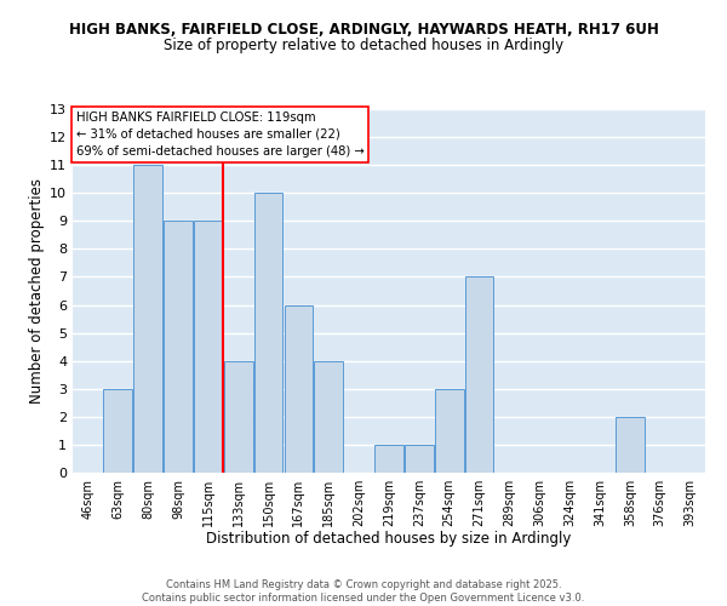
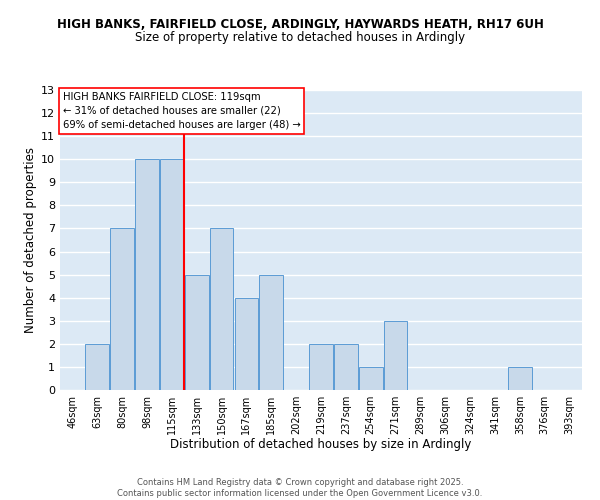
63sqm: 3 -> 2
80sqm: 11 -> 7
98sqm: 9 -> 10
115sqm: 9 -> 10
133sqm: 4 -> 5
150sqm: 10 -> 7
167sqm: 6 -> 4
185sqm: 4 -> 5
219sqm: 1 -> 2
237sqm: 1 -> 2
254sqm: 3 -> 1
271sqm: 7 -> 3
358sqm: 2 -> 1
